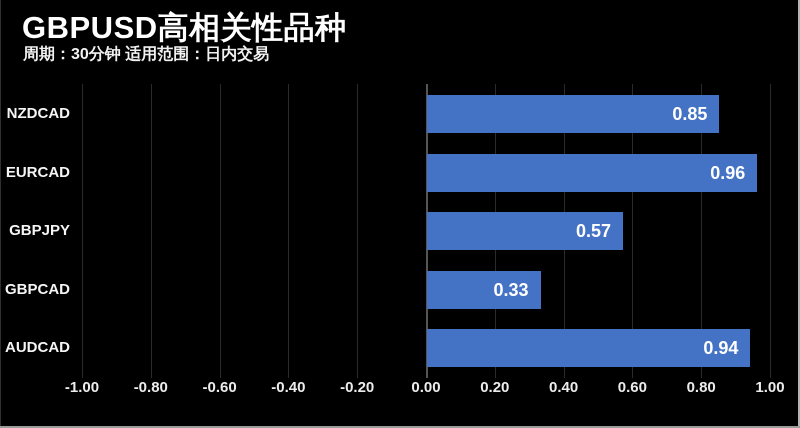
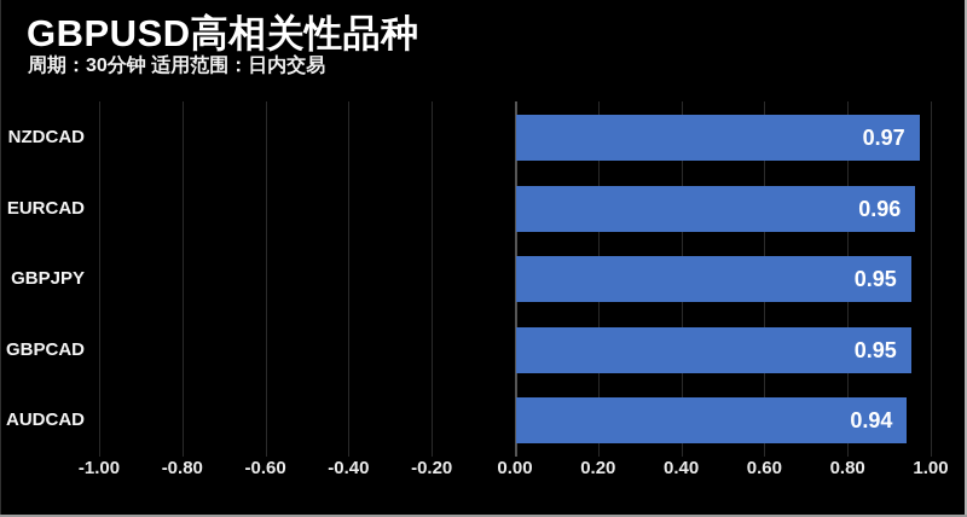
NZDCAD: 0.85 -> 0.97
GBPJPY: 0.57 -> 0.95
GBPCAD: 0.33 -> 0.95
